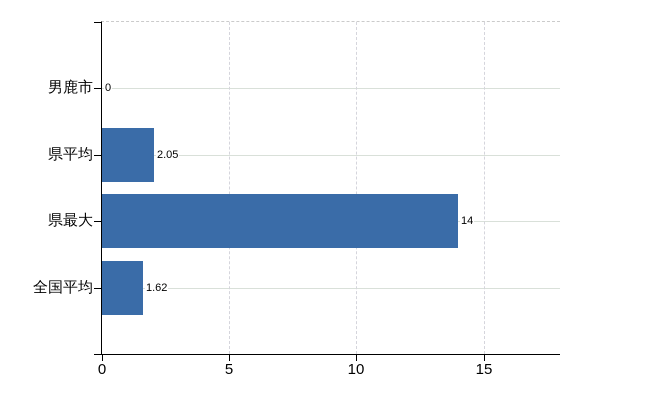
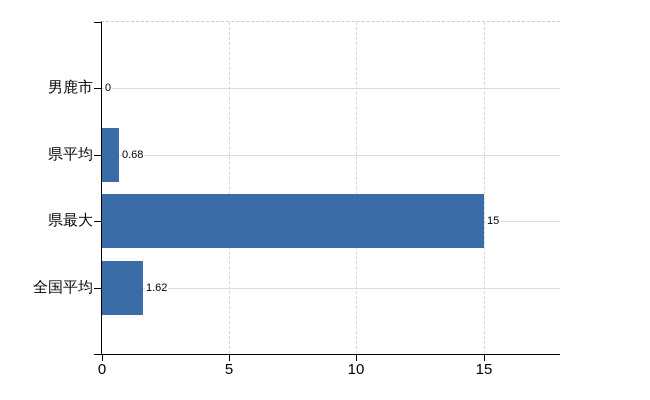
県平均: 2.05 -> 0.68
県最大: 14 -> 15
